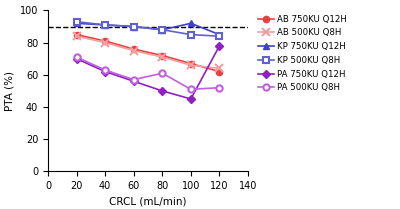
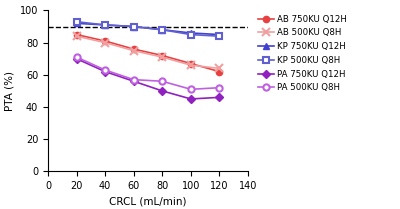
PA 500KU Q8H/80: 61 -> 56
KP 750KU Q12H/100: 92 -> 86
PA 750KU Q12H/120: 78 -> 46
